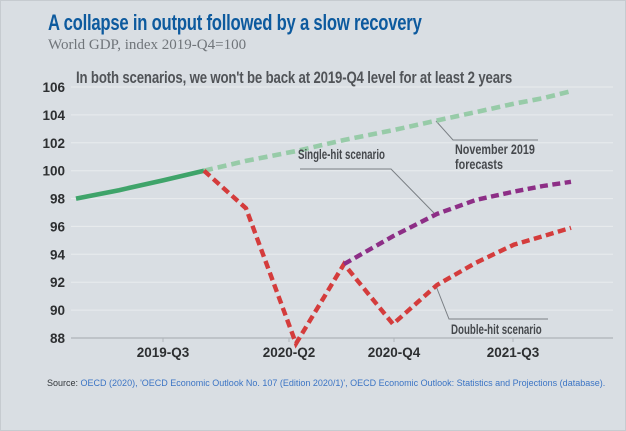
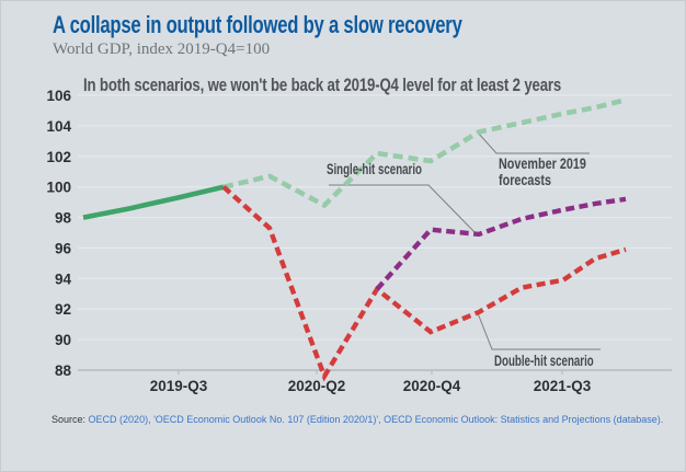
November 2019 forecasts/2020-Q2: 101.4 -> 98.8
November 2019 forecasts/2020-Q4: 102.9 -> 101.7
Single-hit scenario/2020-Q4: 95.3 -> 97.2
Double-hit scenario/2020-Q4: 89.0 -> 90.5
Double-hit scenario/2021-Q3: 94.7 -> 93.9
